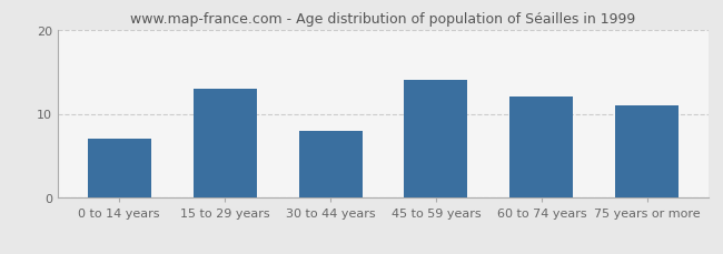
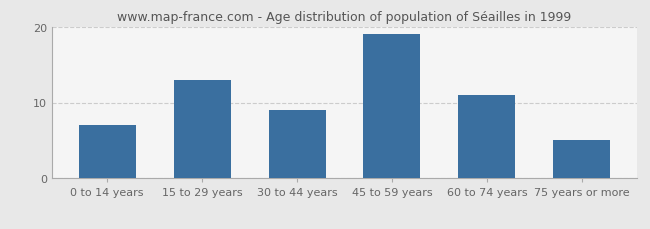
30 to 44 years: 8 -> 9
45 to 59 years: 14 -> 19
60 to 74 years: 12 -> 11
75 years or more: 11 -> 5
